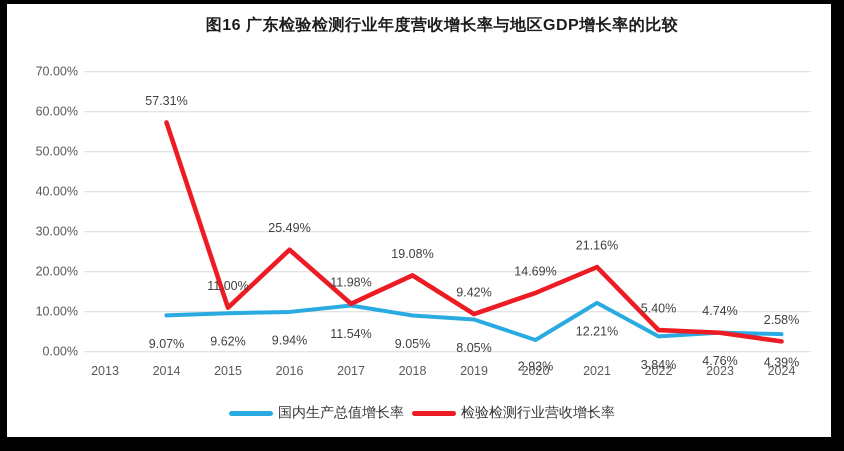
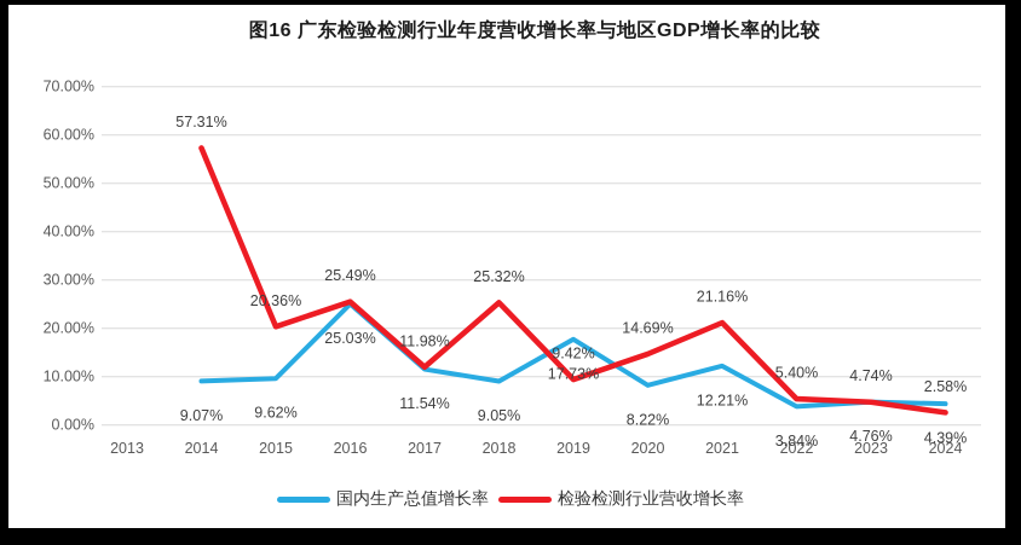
检验检测行业营收增长率/2015: 11.00% -> 20.36%
国内生产总值增长率/2016: 9.94% -> 25.03%
检验检测行业营收增长率/2018: 19.08% -> 25.32%
国内生产总值增长率/2019: 8.05% -> 17.73%
国内生产总值增长率/2020: 2.93% -> 8.22%
